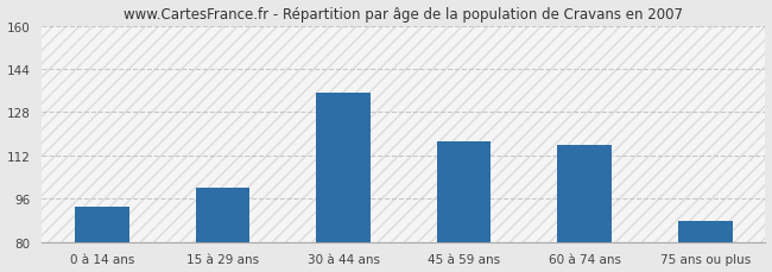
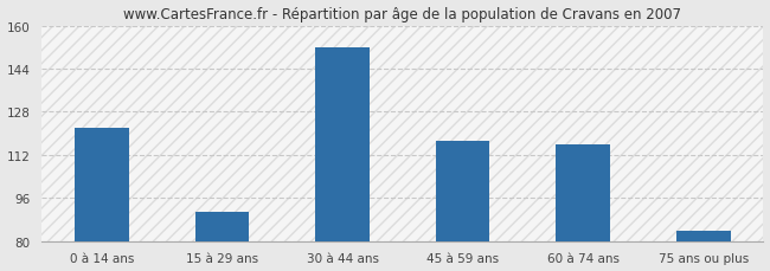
0 à 14 ans: 93 -> 122
15 à 29 ans: 100 -> 91
30 à 44 ans: 135 -> 152
75 ans ou plus: 88 -> 84
